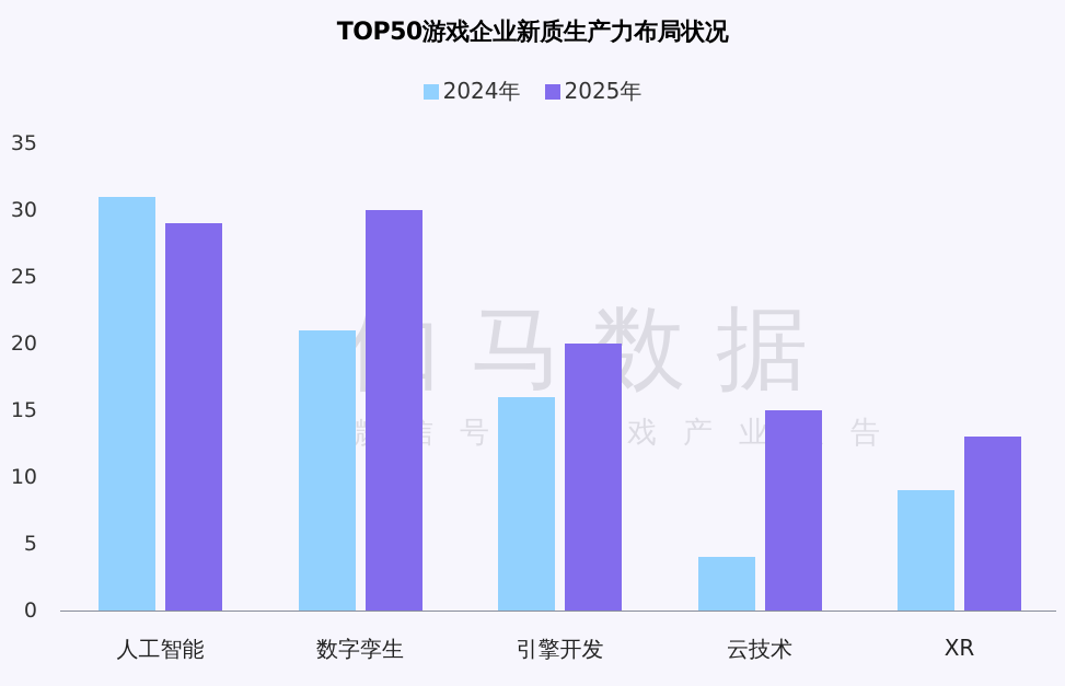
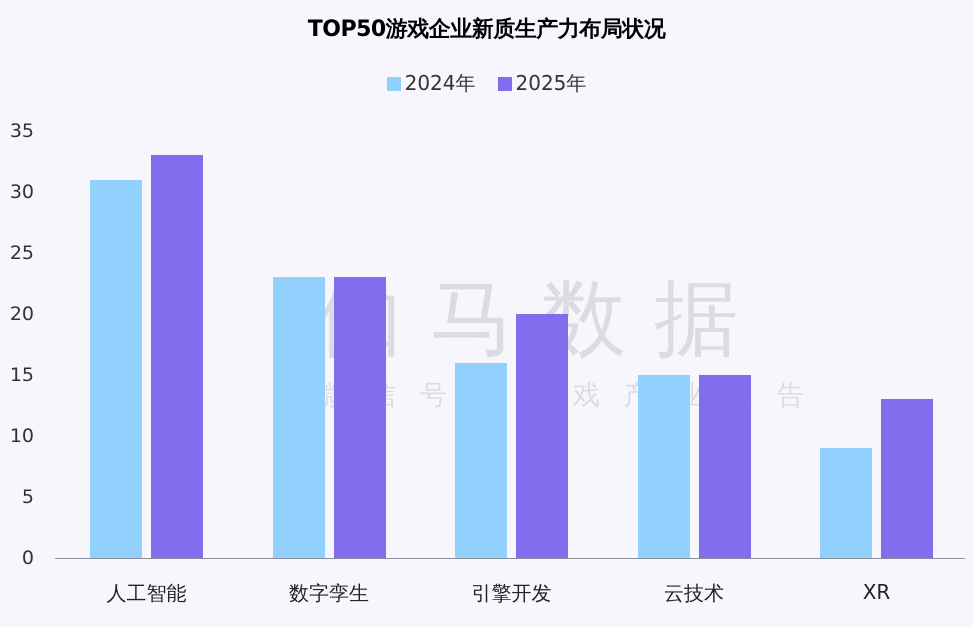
2025年/人工智能: 29 -> 33
2024年/数字孪生: 21 -> 23
2025年/数字孪生: 30 -> 23
2024年/云技术: 4 -> 15
